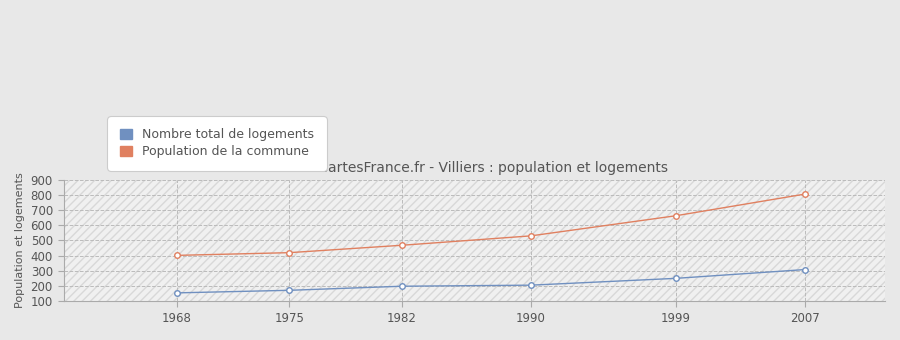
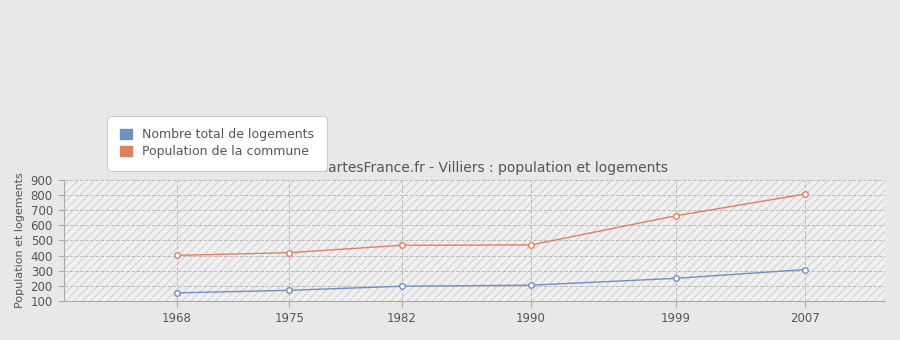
Population de la commune/1990: 530 -> 470
